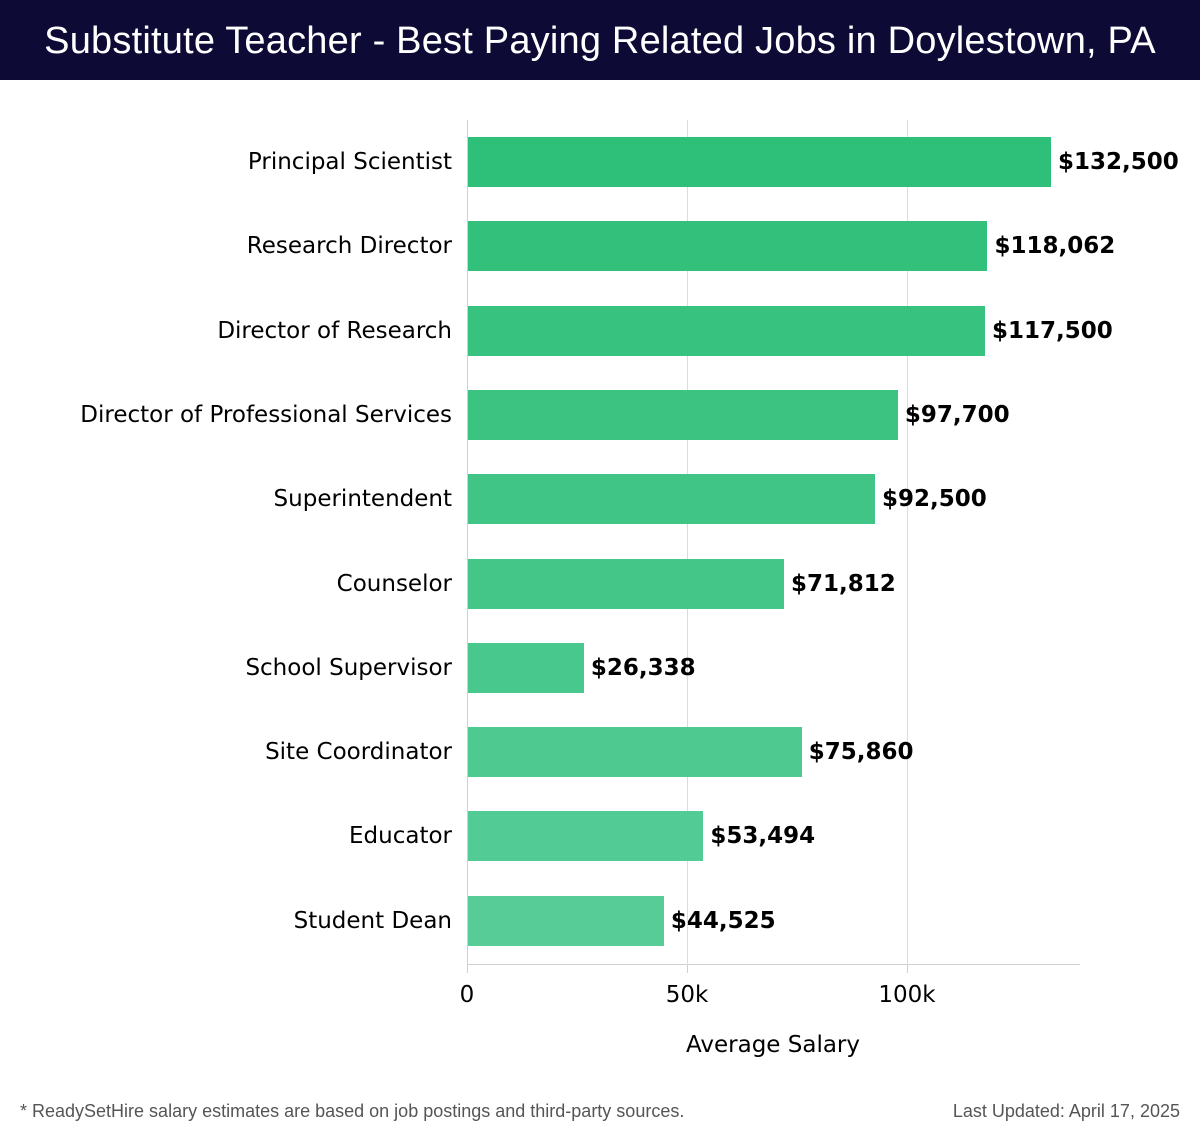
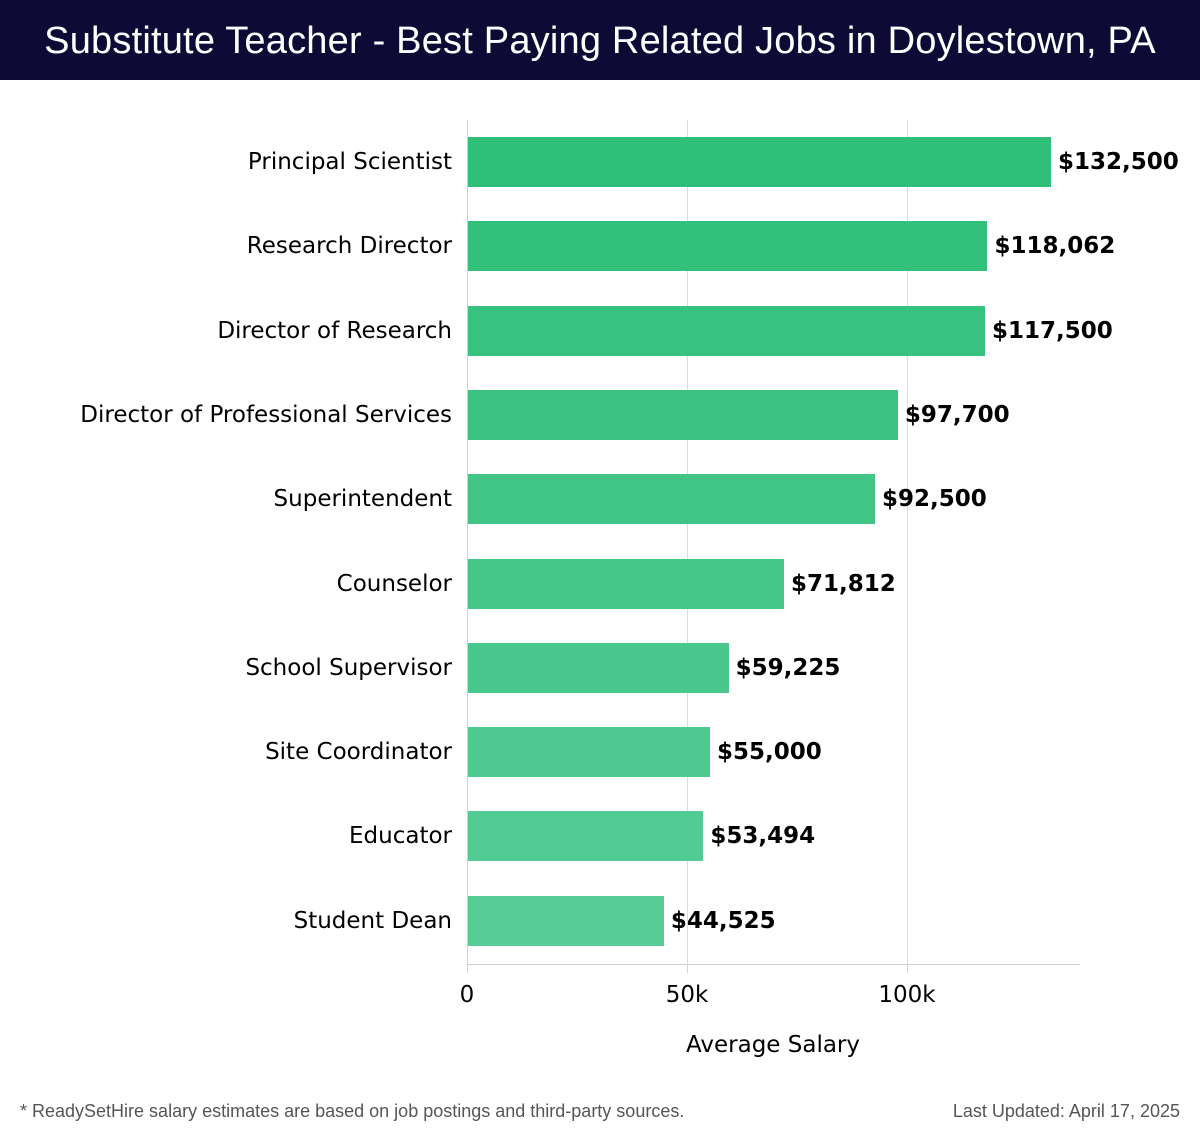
School Supervisor: $26,338 -> $59,225
Site Coordinator: $75,860 -> $55,000
